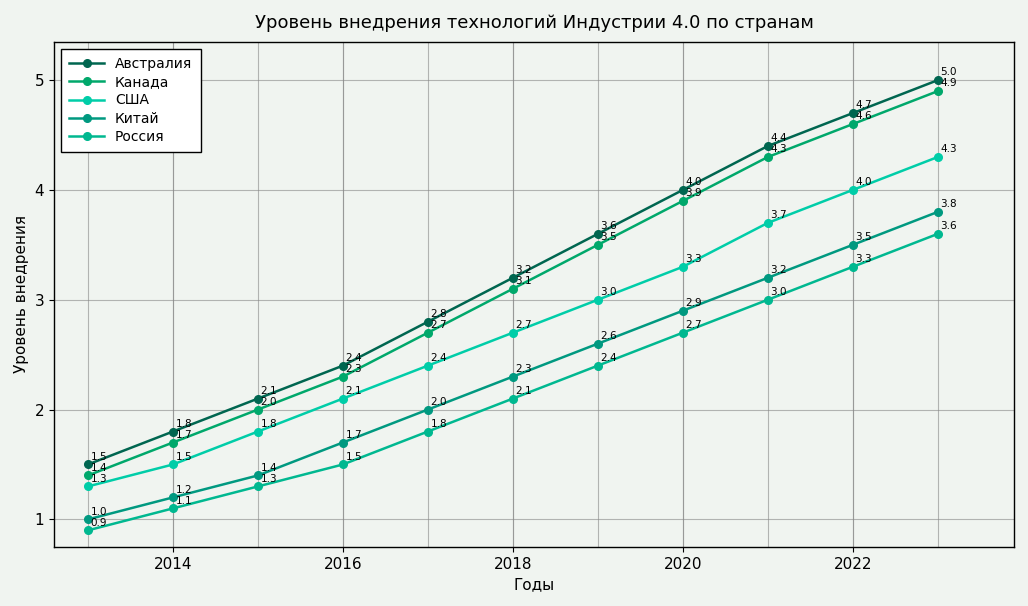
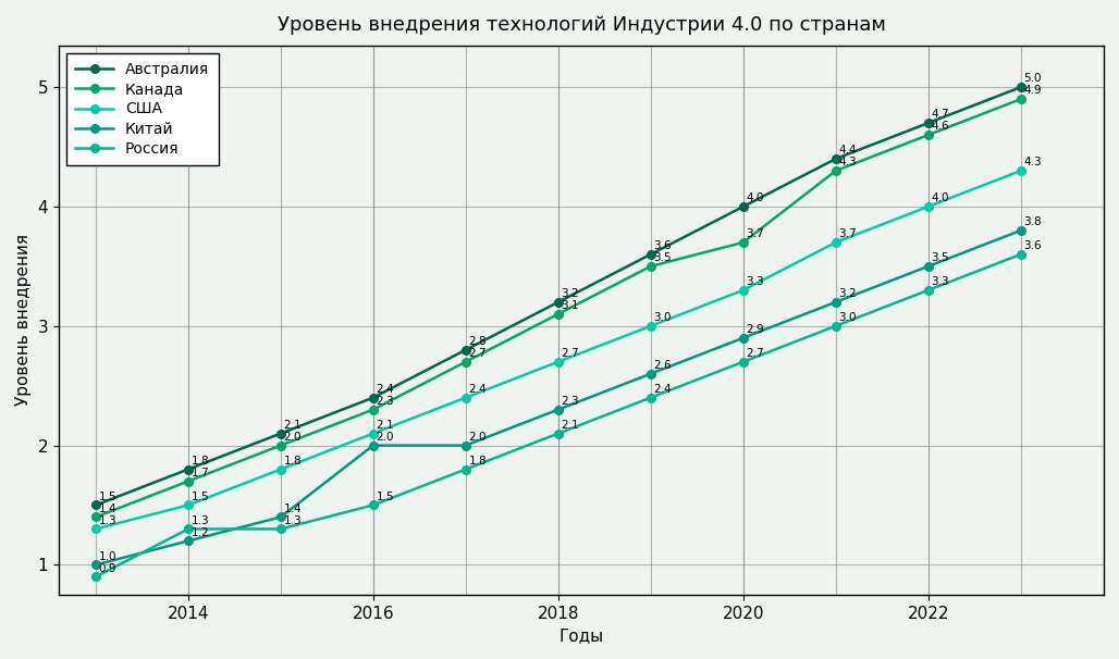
Россия/2014: 1.1 -> 1.3
Китай/2016: 1.7 -> 2.0
Канада/2020: 3.9 -> 3.7
